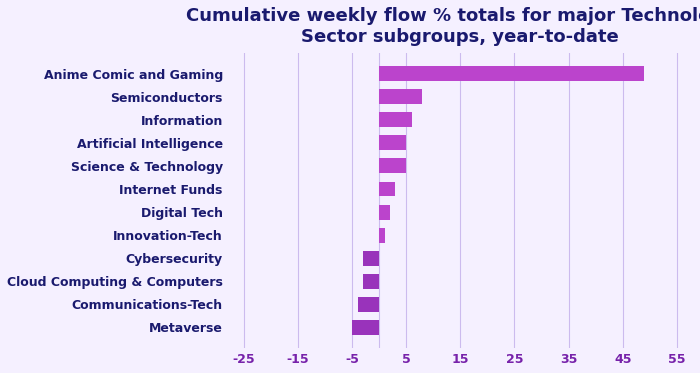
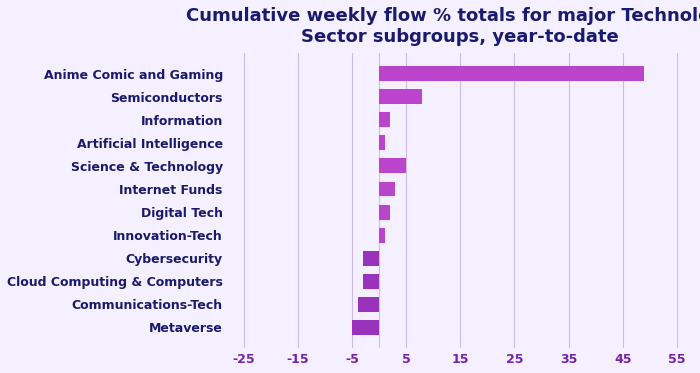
Information: 6 -> 2
Artificial Intelligence: 5 -> 1
